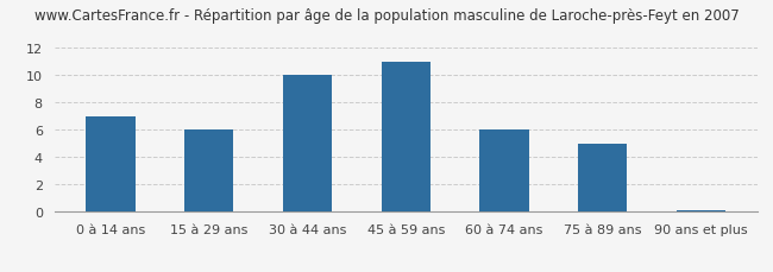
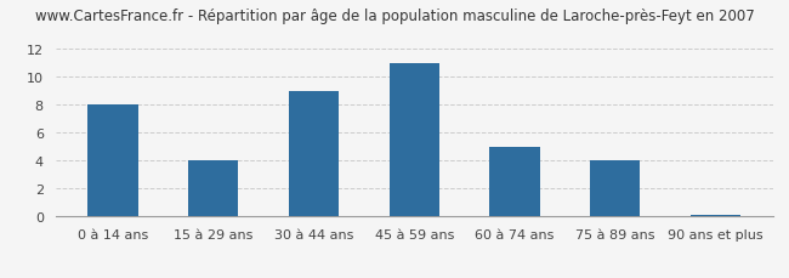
0 à 14 ans: 7.0 -> 8.0
15 à 29 ans: 6.0 -> 4.0
30 à 44 ans: 10.0 -> 9.0
60 à 74 ans: 6.0 -> 5.0
75 à 89 ans: 5.0 -> 4.0
